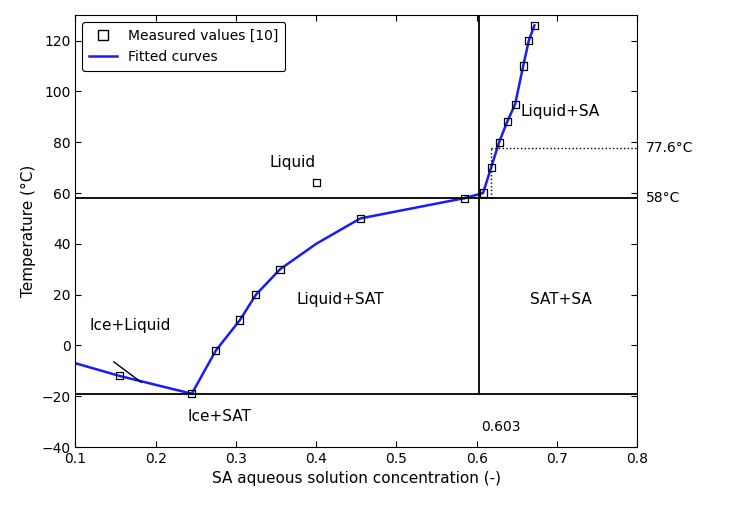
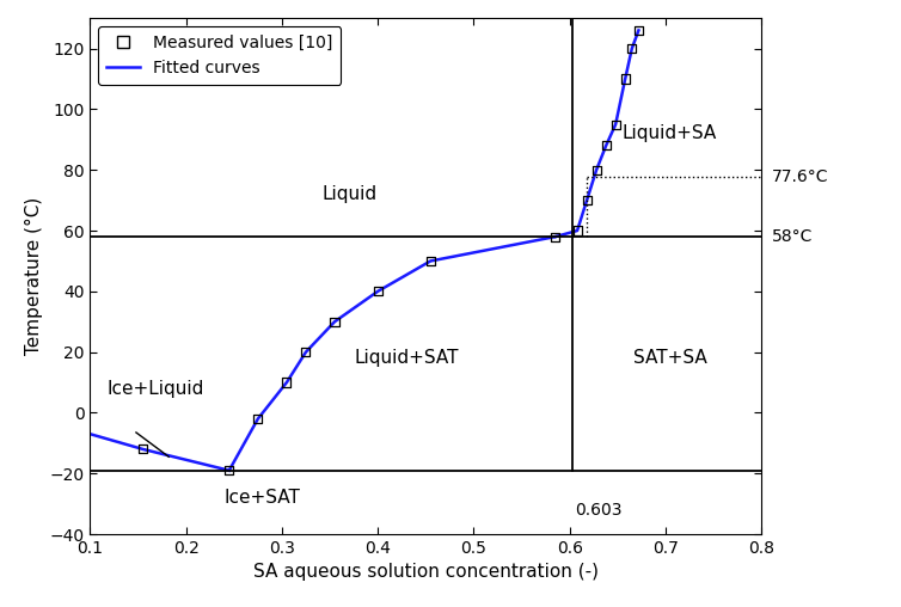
Measured values [10]/0.4: 64 -> 40
